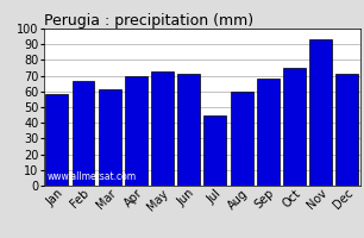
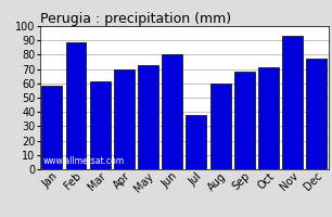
Feb: 67 -> 89
Jun: 71 -> 80
Jul: 45 -> 38
Oct: 75 -> 71
Dec: 71 -> 77
